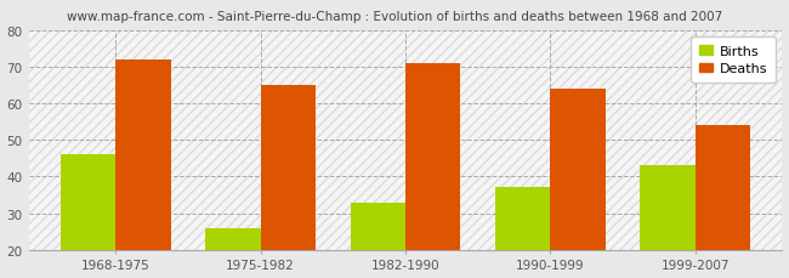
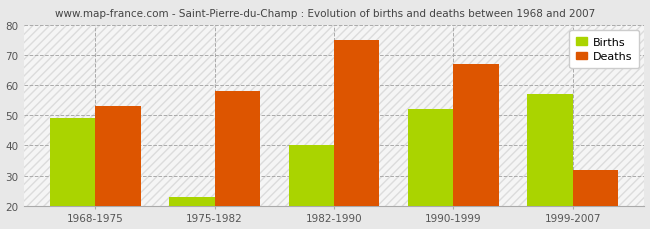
Births/1968-1975: 46 -> 49
Deaths/1968-1975: 72 -> 53
Births/1975-1982: 26 -> 23
Deaths/1975-1982: 65 -> 58
Births/1982-1990: 33 -> 40
Deaths/1982-1990: 71 -> 75
Births/1990-1999: 37 -> 52
Deaths/1990-1999: 64 -> 67
Births/1999-2007: 43 -> 57
Deaths/1999-2007: 54 -> 32
